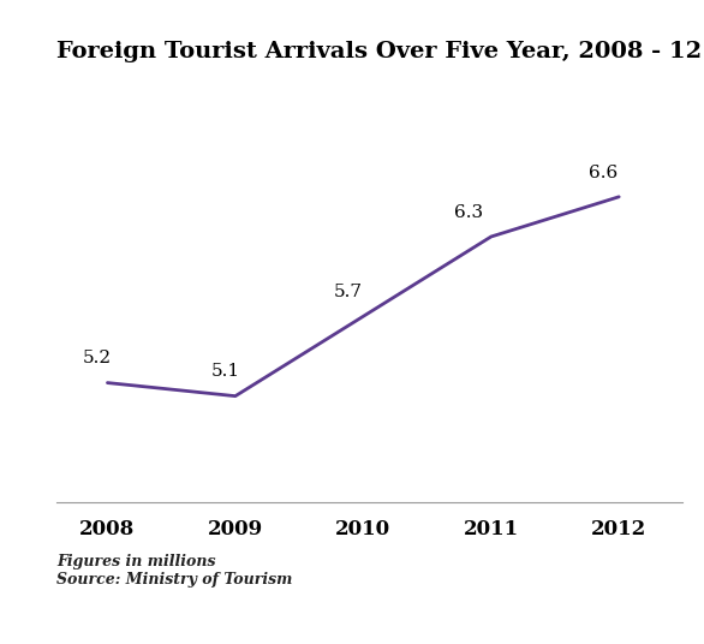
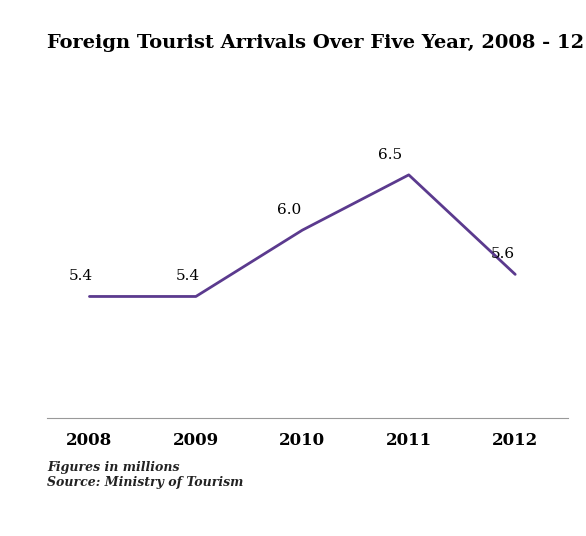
2008: 5.2 -> 5.4
2009: 5.1 -> 5.4
2010: 5.7 -> 6.0
2011: 6.3 -> 6.5
2012: 6.6 -> 5.6
